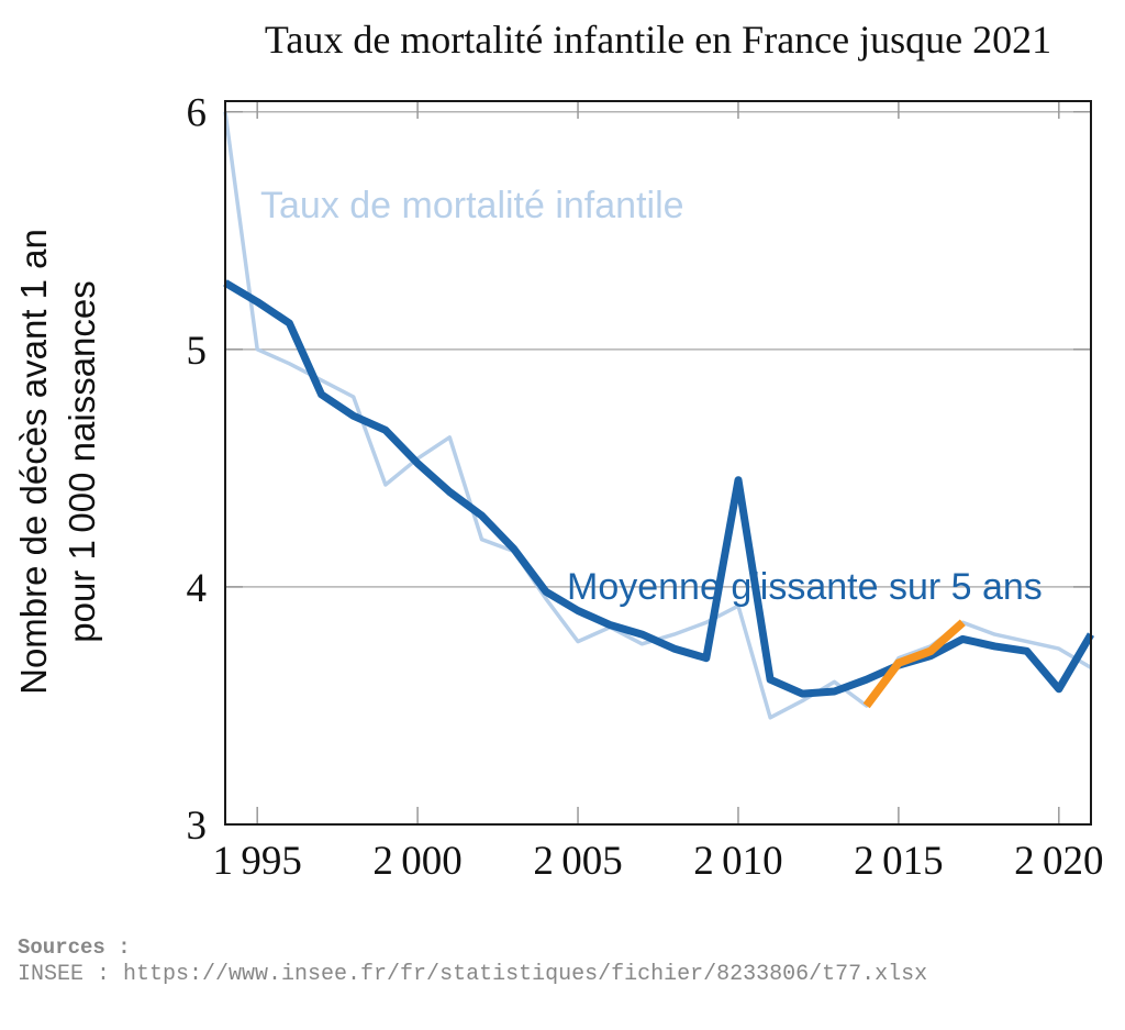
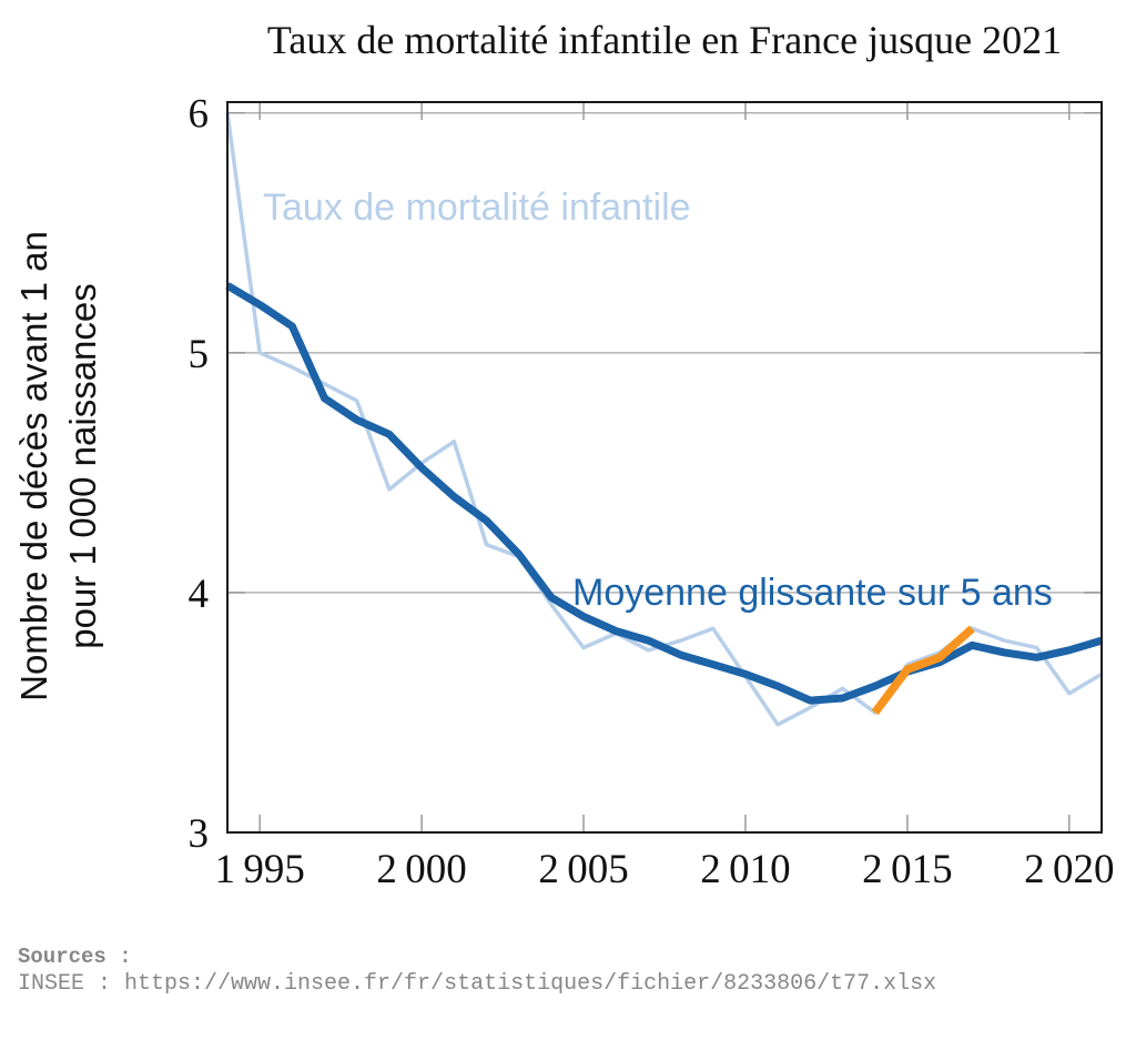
Taux de mortalité infantile/2010: 3.92 -> 3.65
Moyenne glissante sur 5 ans/2010: 4.45 -> 3.66
Taux de mortalité infantile/2020: 3.74 -> 3.58
Moyenne glissante sur 5 ans/2020: 3.57 -> 3.76
